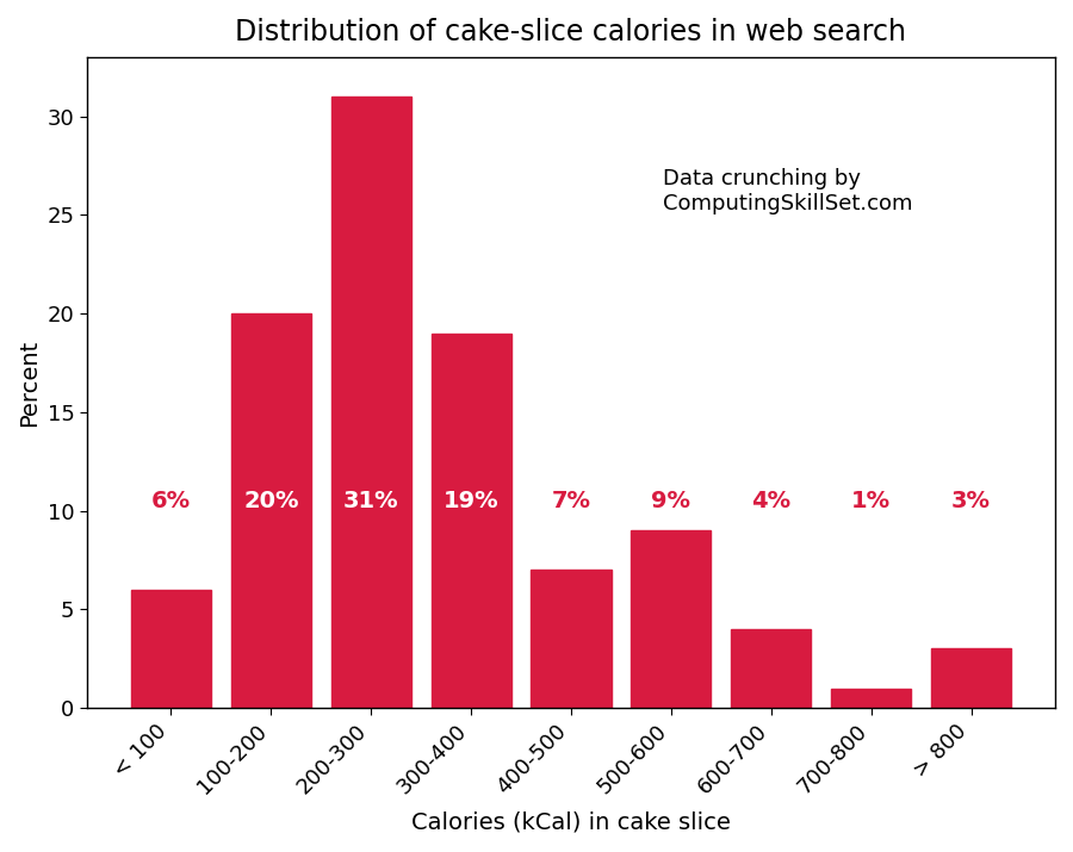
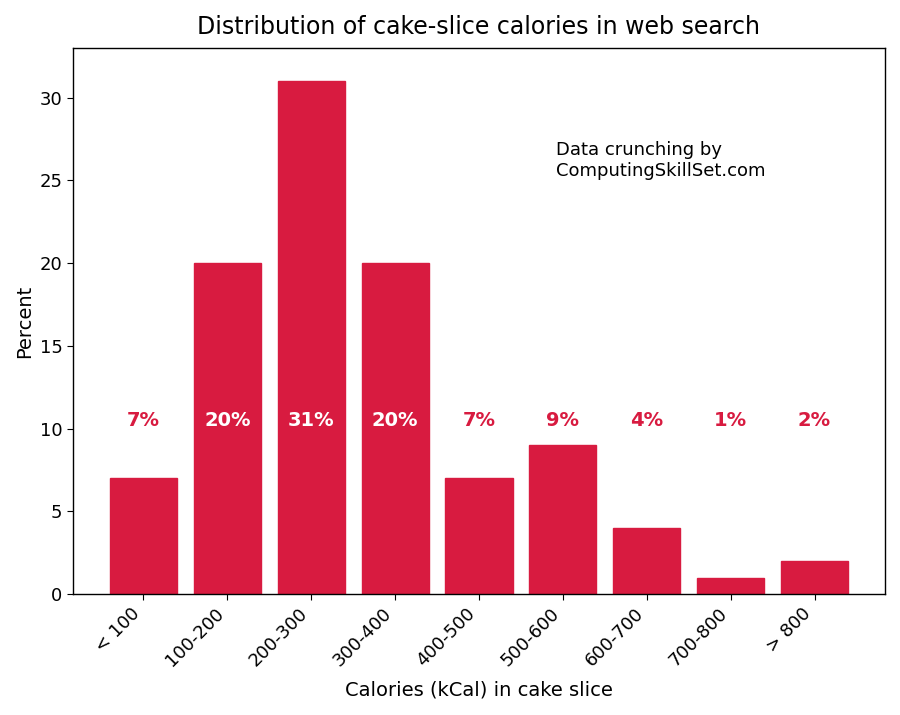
< 100: 6% -> 7%
300-400: 19% -> 20%
> 800: 3% -> 2%
